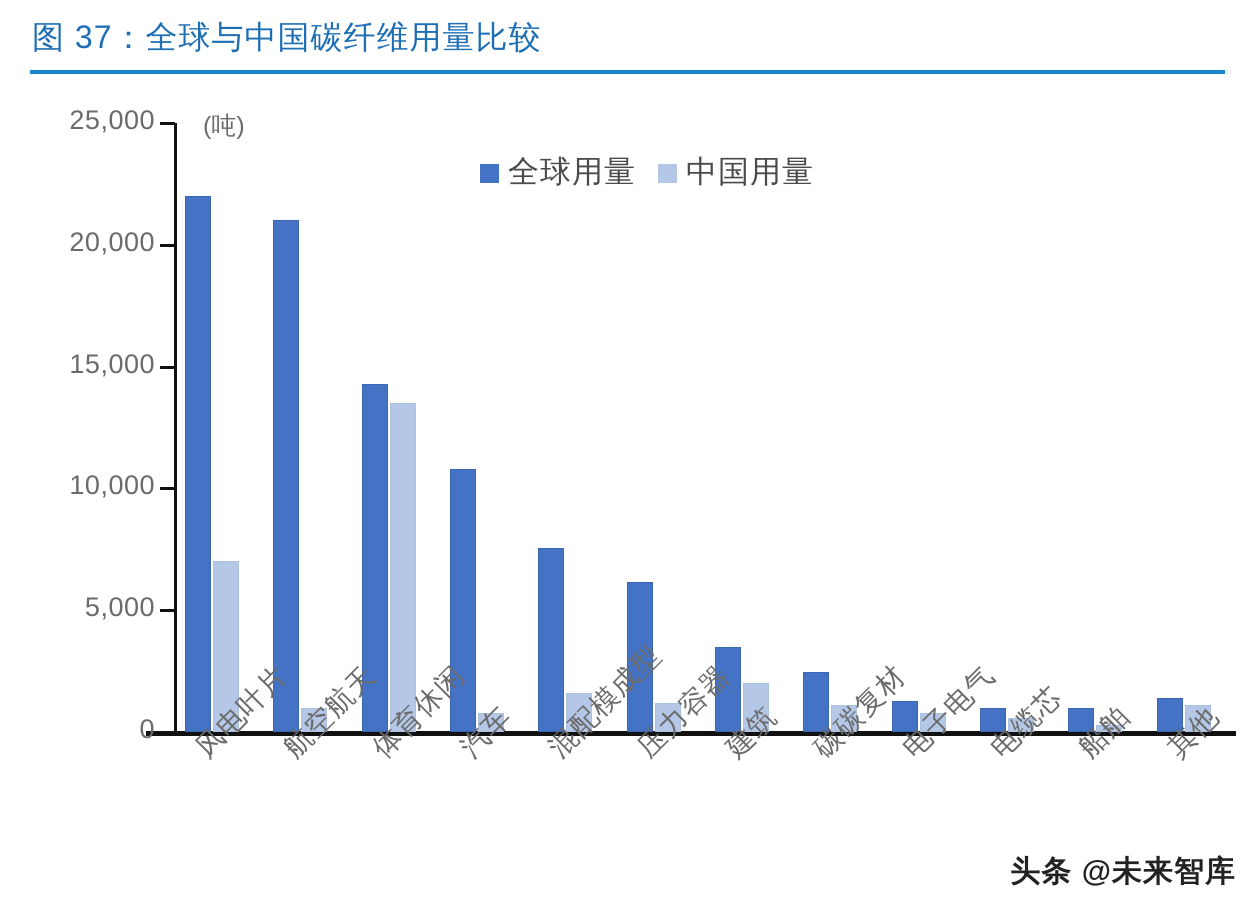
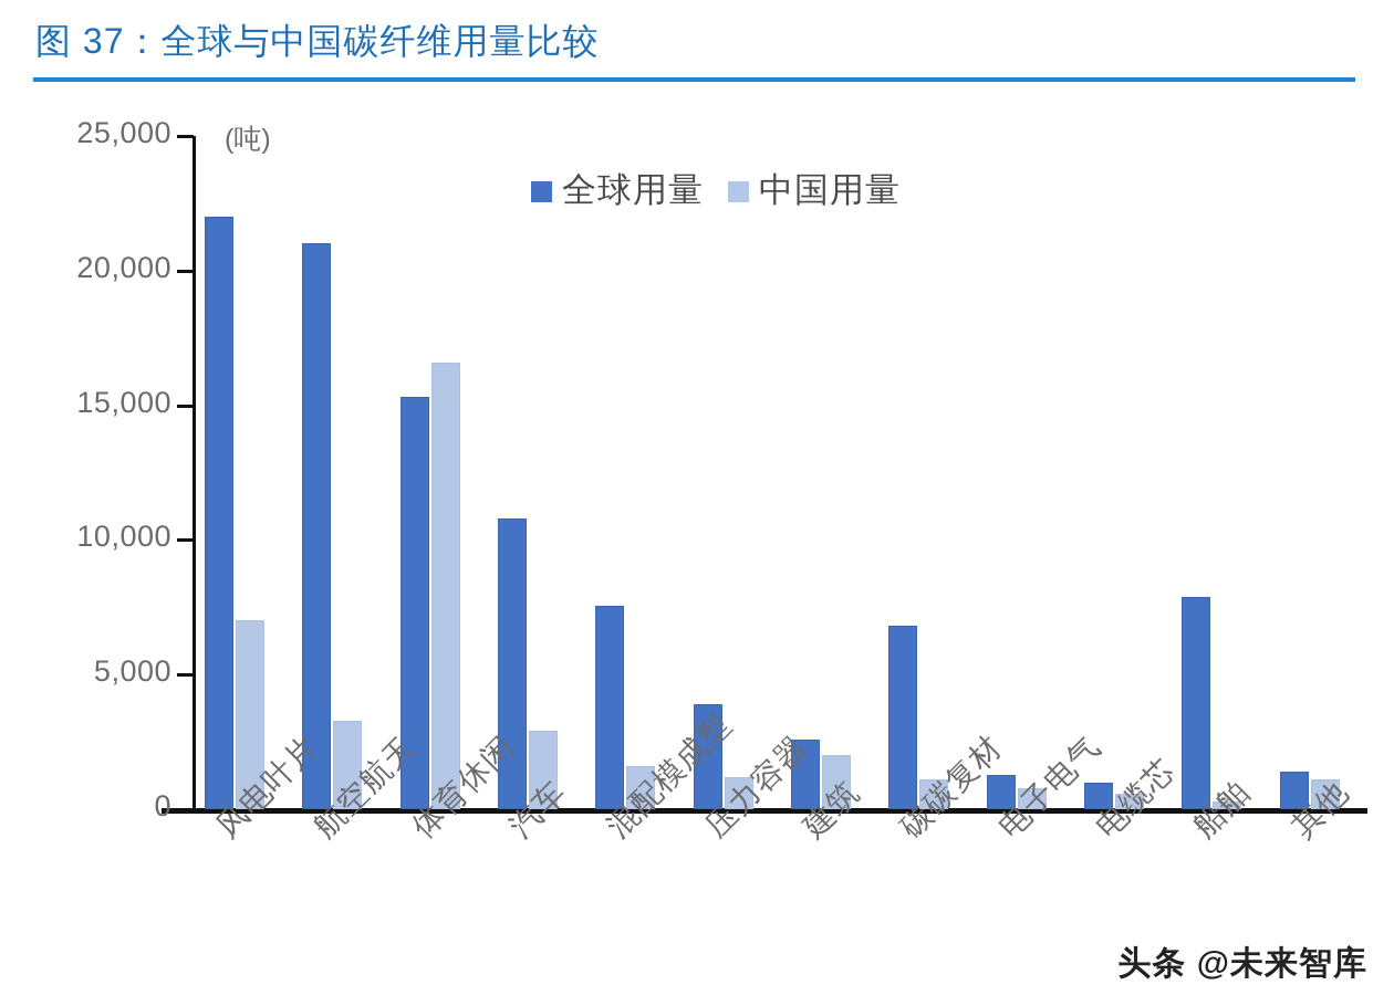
中国用量/航空航天: 1000 -> 3300
全球用量/体育休闲: 14300 -> 15300
中国用量/体育休闲: 13500 -> 16600
中国用量/汽车: 800 -> 2900
全球用量/压力容器: 6200 -> 3900
全球用量/建筑: 3500 -> 2600
全球用量/碳碳复材: 2500 -> 6800
全球用量/船舶: 1000 -> 7900
